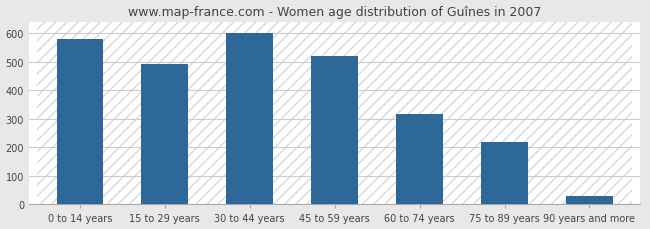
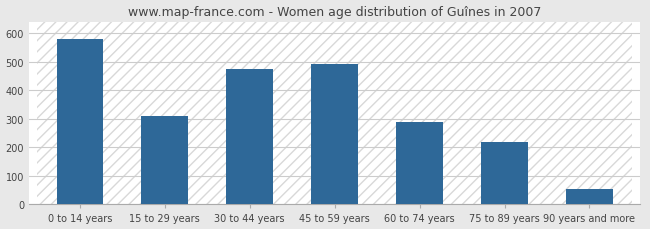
15 to 29 years: 490 -> 310
30 to 44 years: 601 -> 475
45 to 59 years: 520 -> 490
60 to 74 years: 315 -> 290
90 years and more: 28 -> 55
